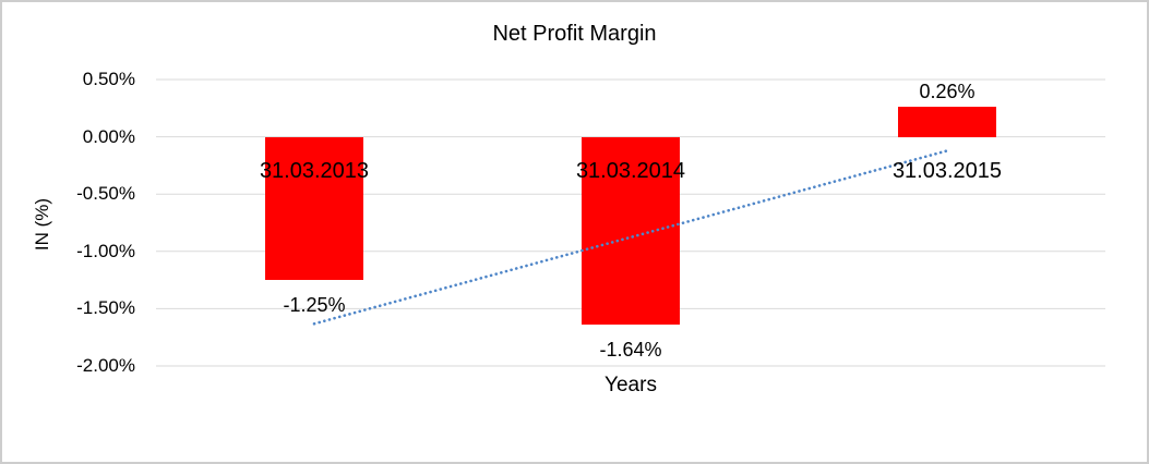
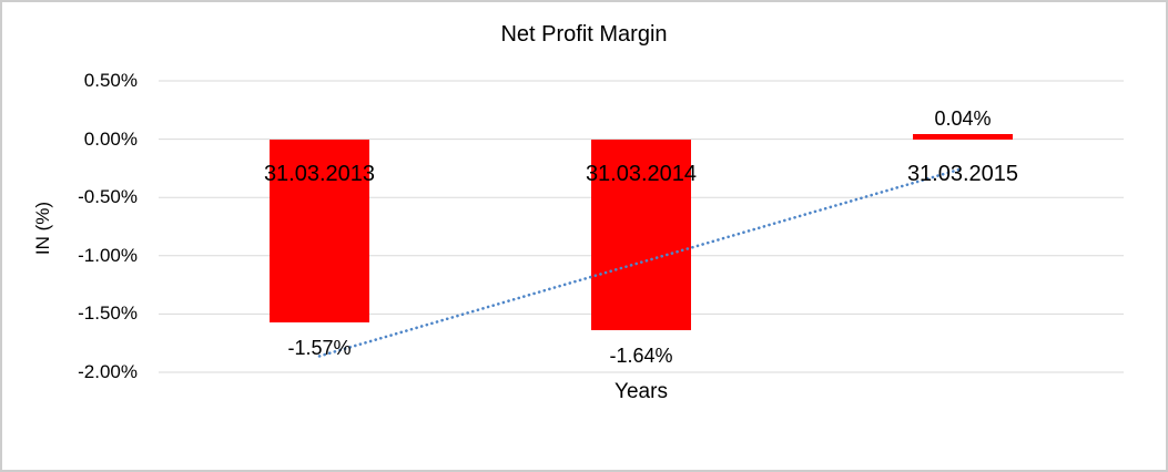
31.03.2013: -1.25% -> -1.57%
31.03.2015: 0.26% -> 0.04%
